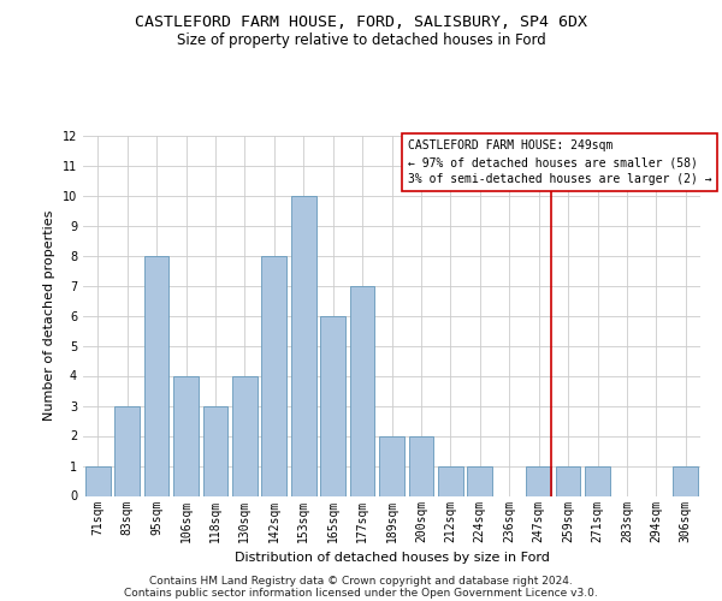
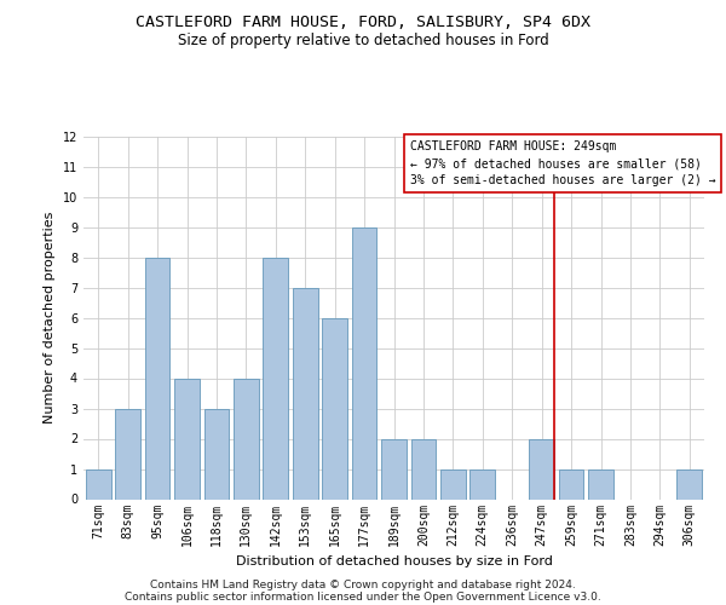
153sqm: 10 -> 7
177sqm: 7 -> 9
247sqm: 1 -> 2
